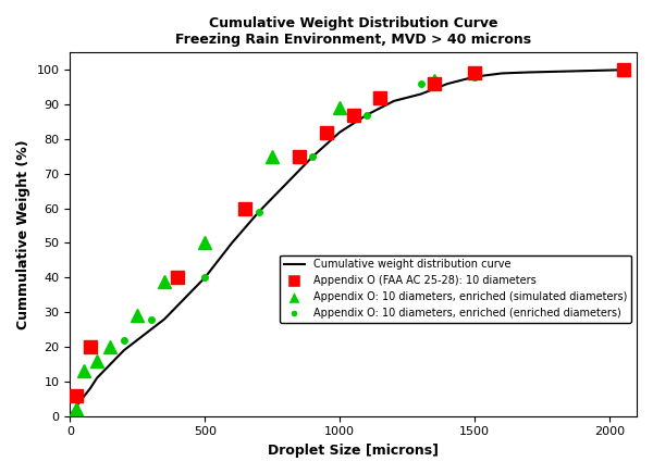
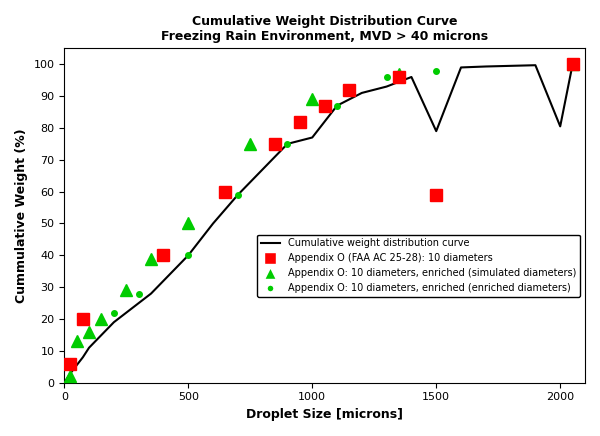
Cumulative weight distribution curve/1000: 82.0 -> 77.0
Cumulative weight distribution curve/1500: 98.0 -> 79.0
Appendix O (FAA AC 25-28): 10 diameters/1500: 99 -> 59
Cumulative weight distribution curve/2000: 99.9 -> 80.5
